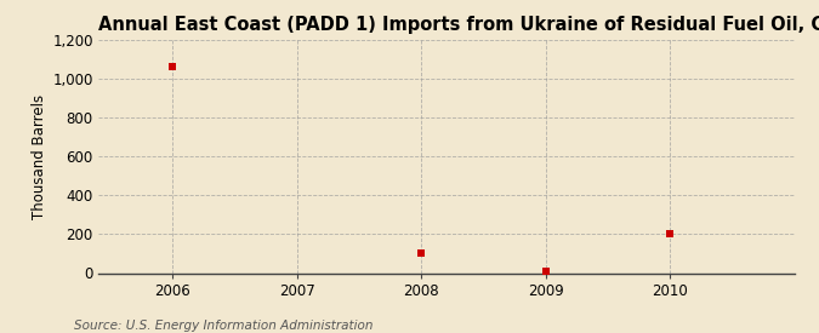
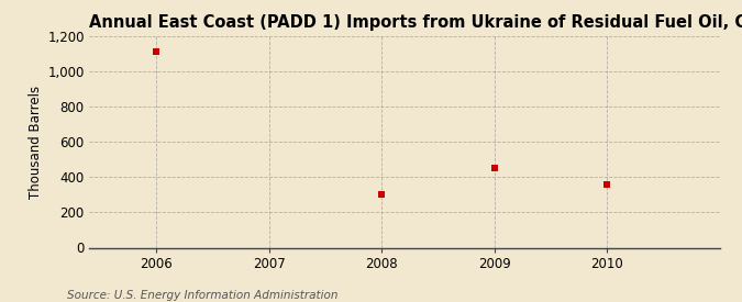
2006: 1,060 -> 1,110
2008: 100 -> 300
2009: 10 -> 450
2010: 200 -> 360
